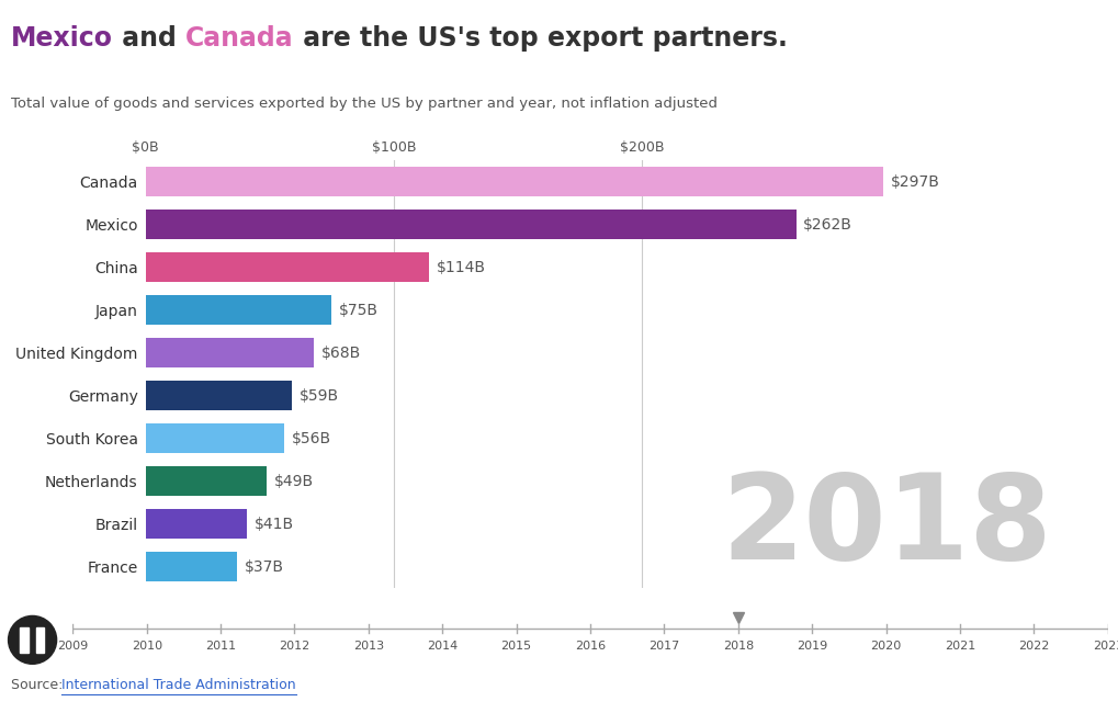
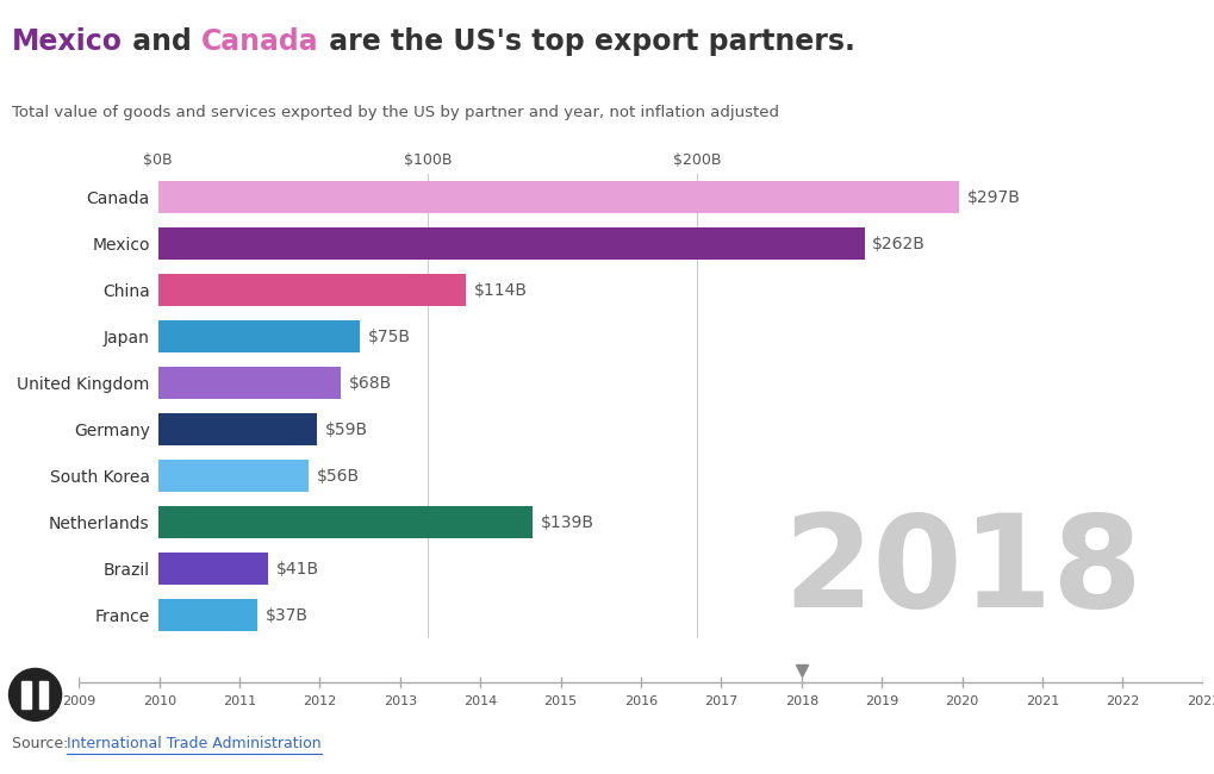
Netherlands: $49B -> $139B
